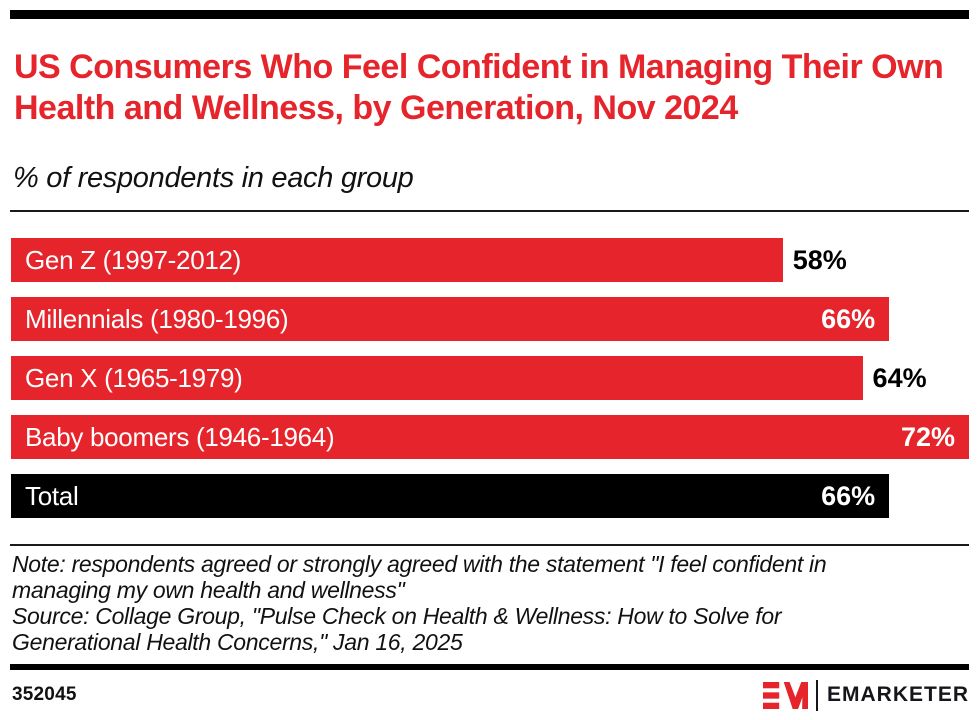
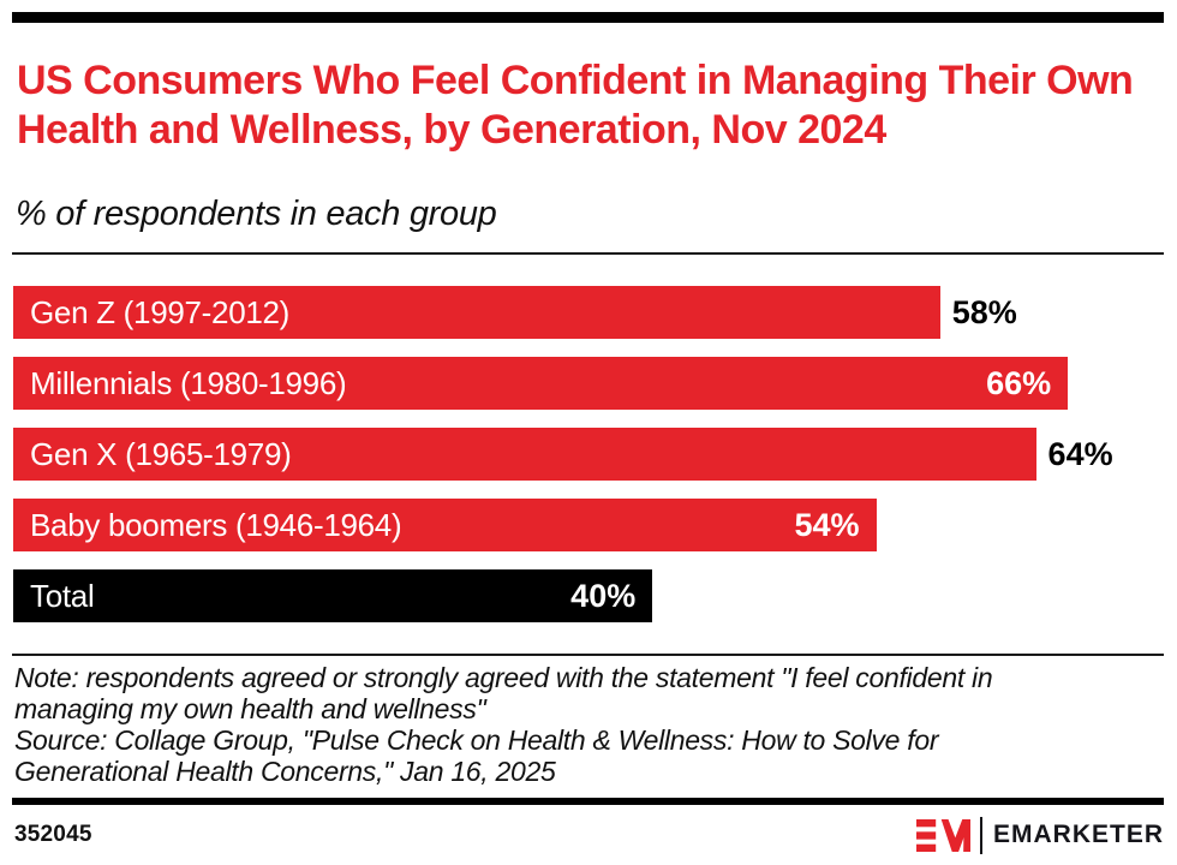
Baby boomers (1946-1964): 72% -> 54%
Total: 66% -> 40%
